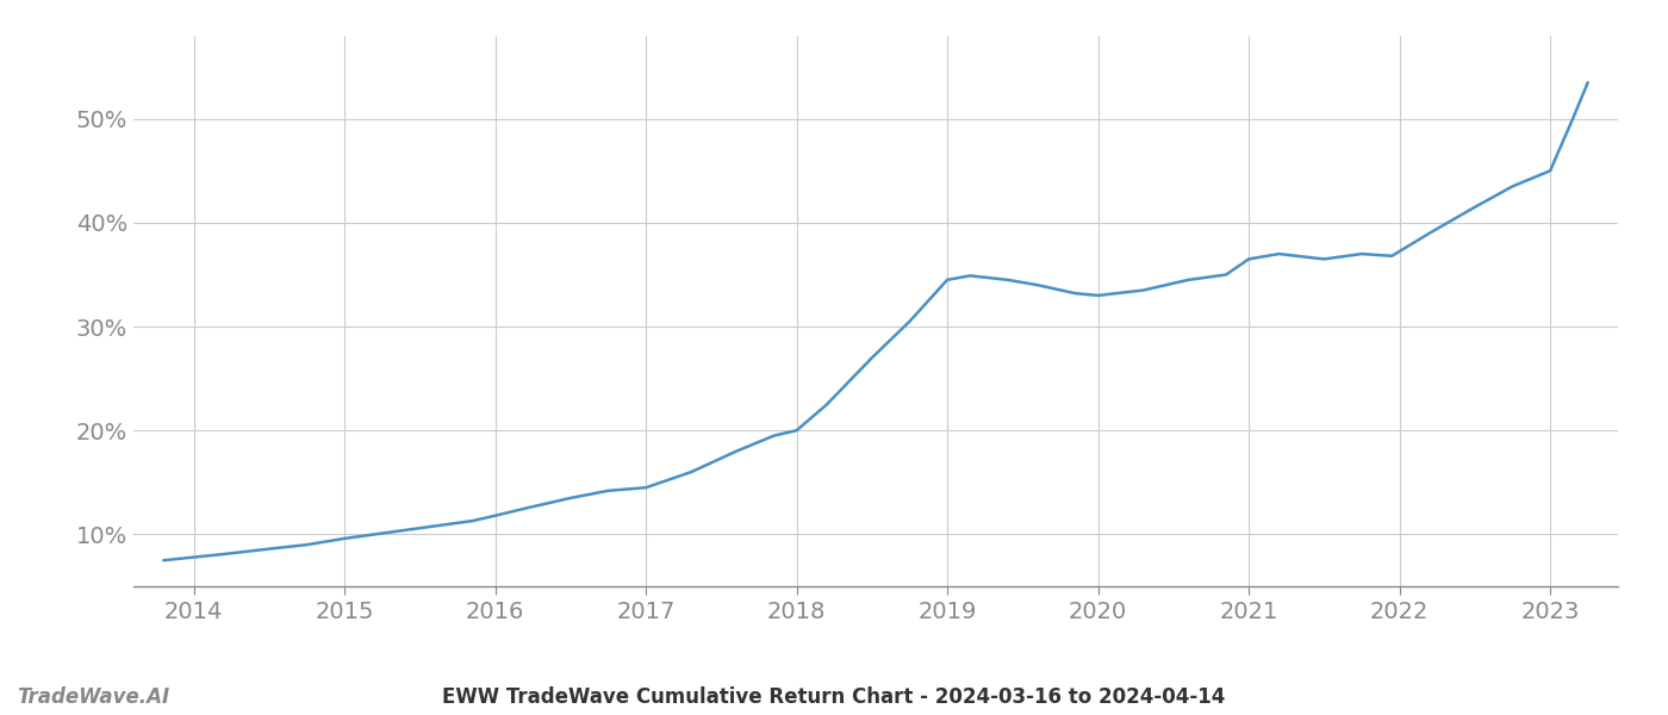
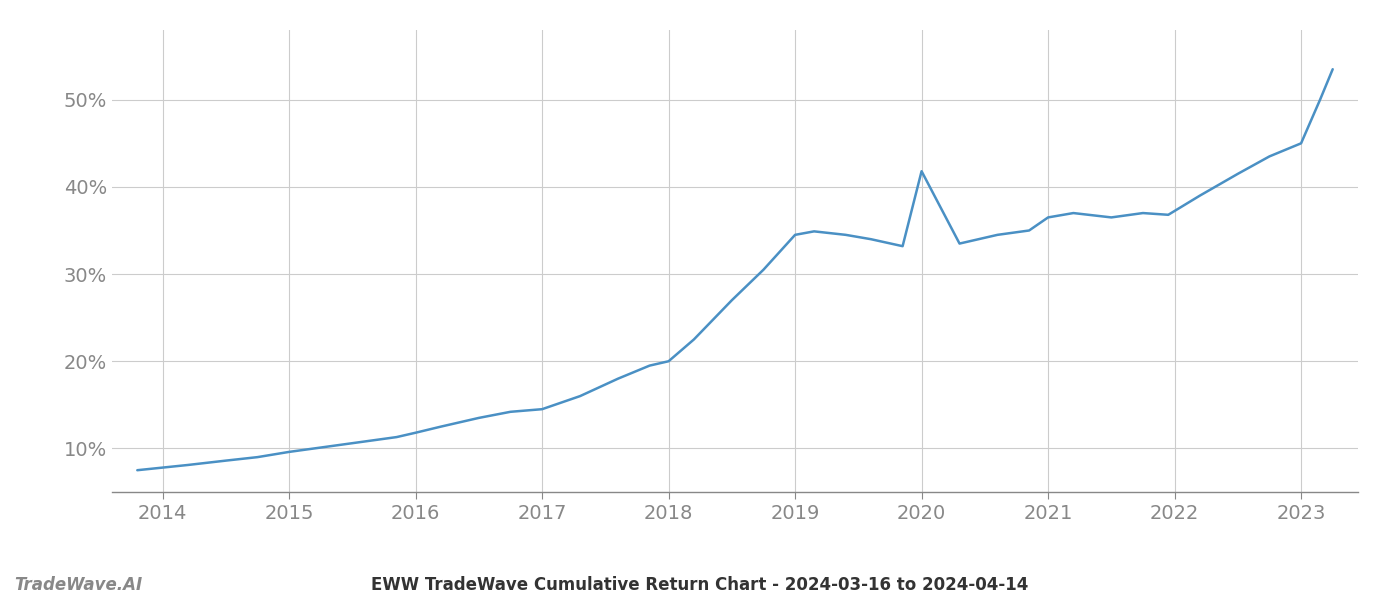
2020: 33.0% -> 41.8%
